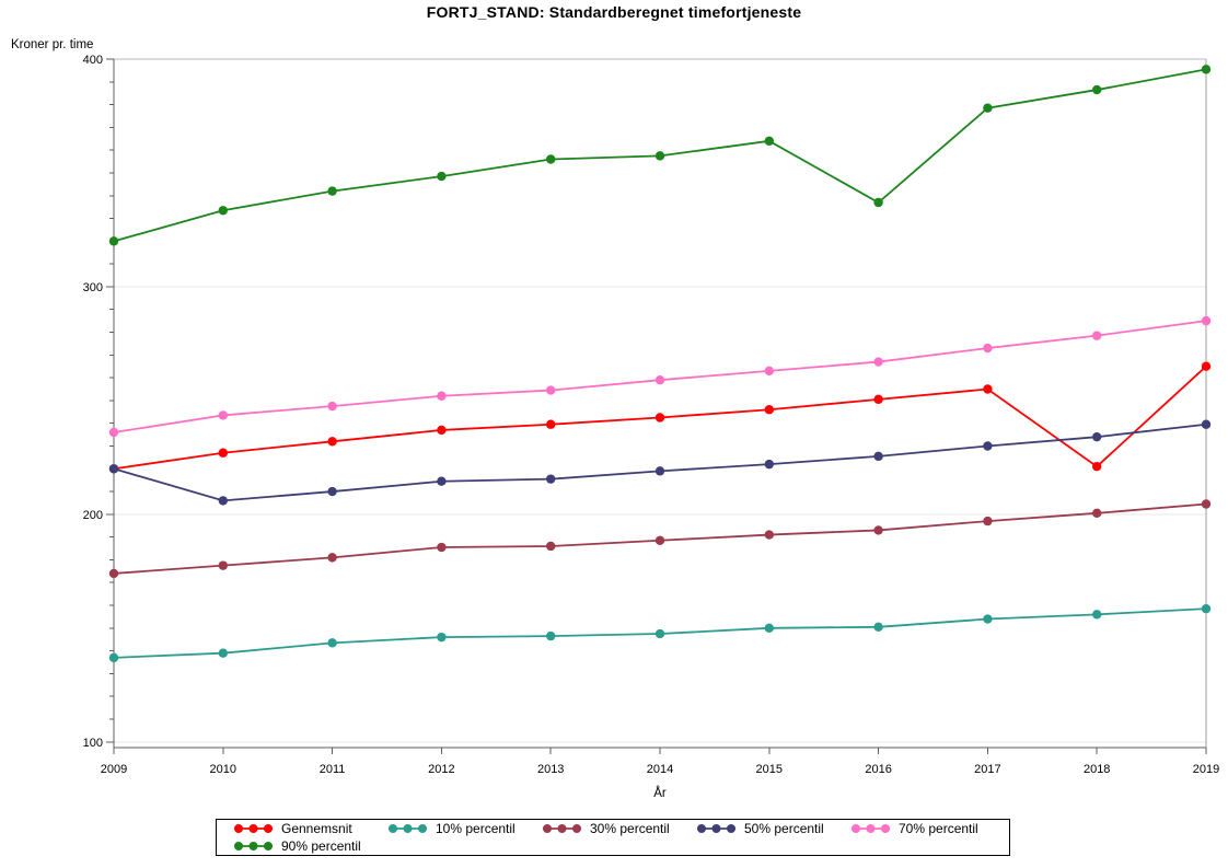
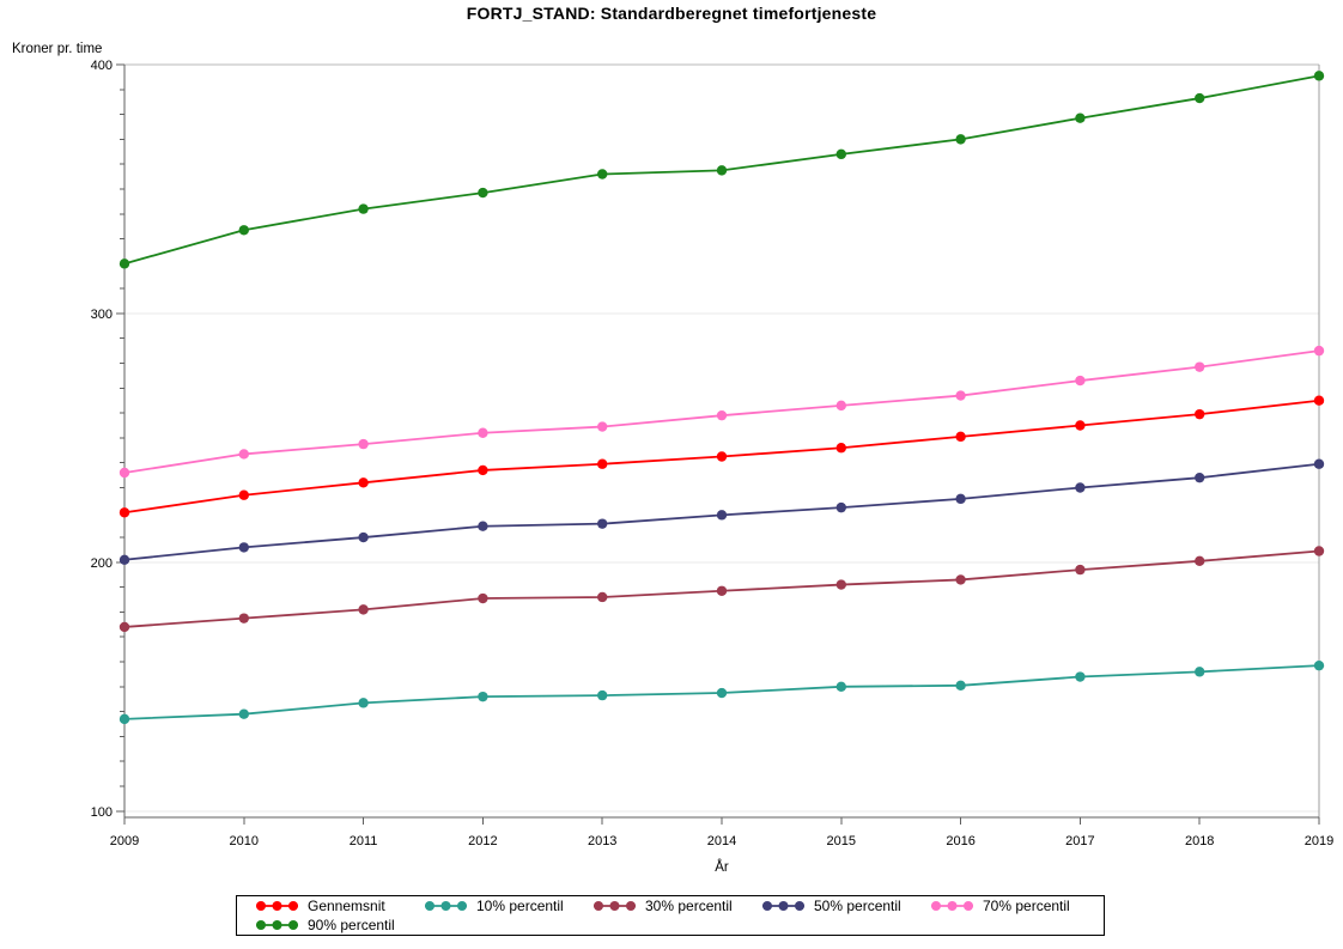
50% percentil/2009: 220 -> 201
90% percentil/2016: 337 -> 370
Gennemsnit/2018: 221 -> 260
